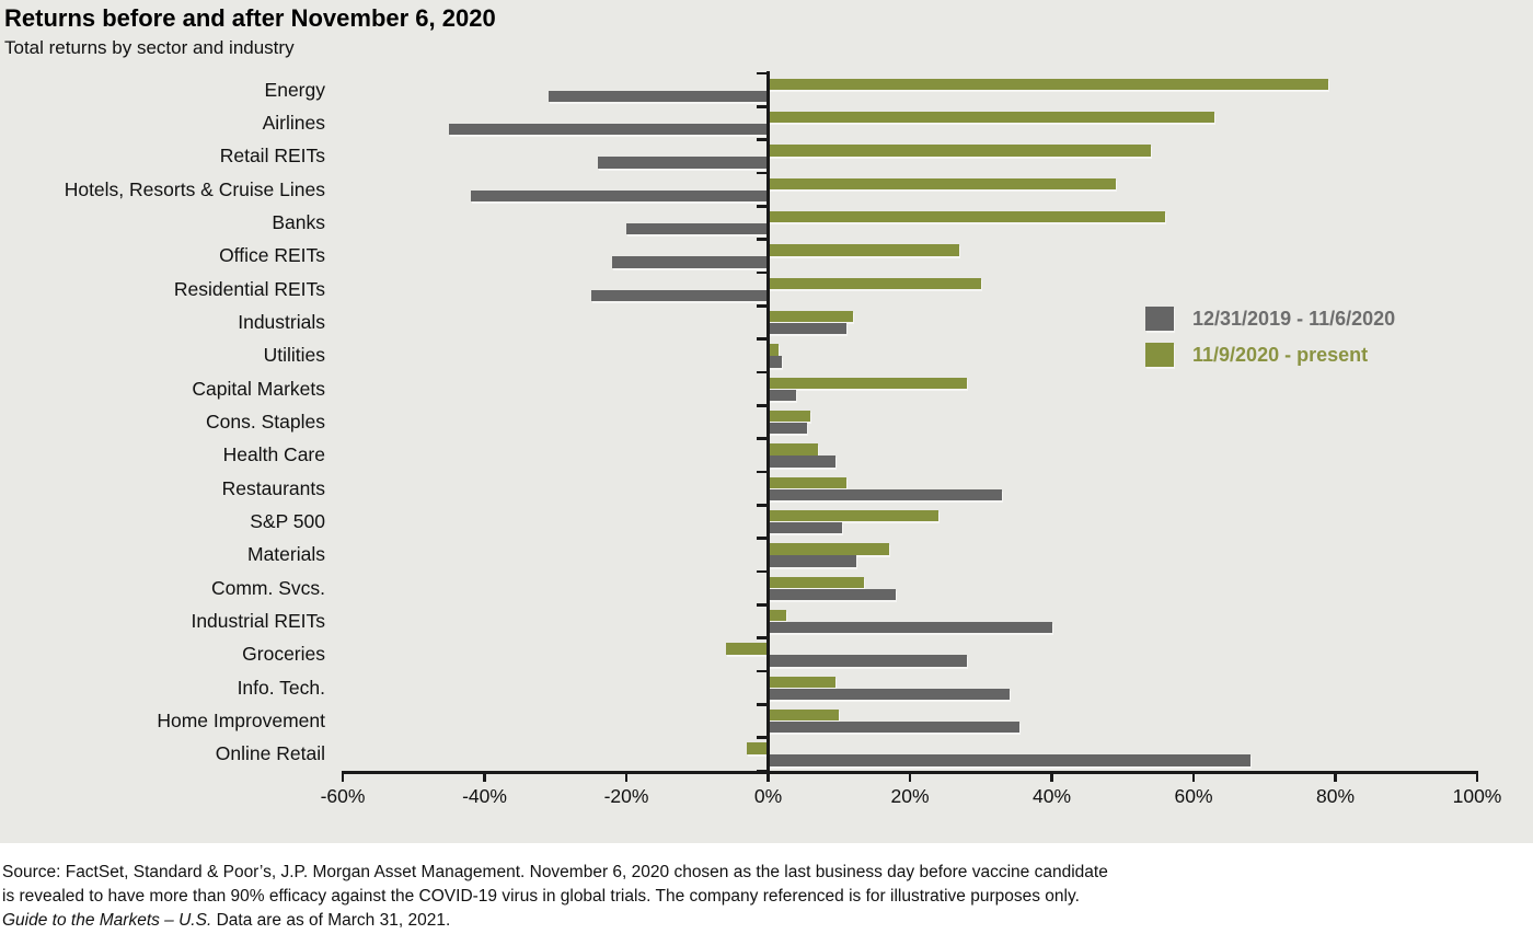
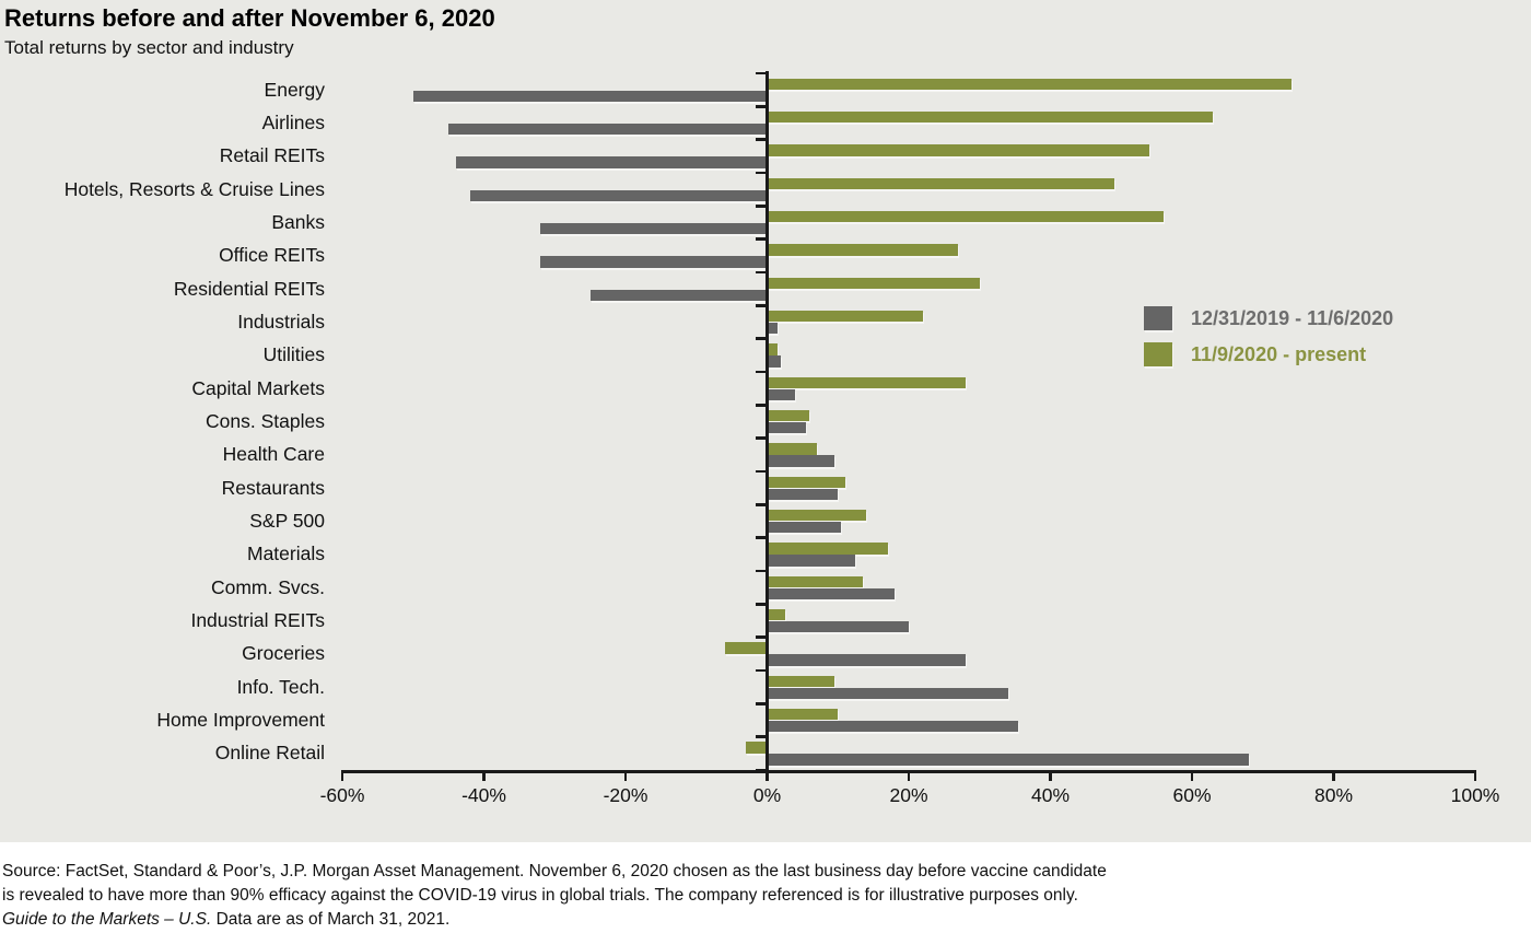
12/31/2019 - 11/6/2020/Energy: -31% -> -50%
11/9/2020 - present/Energy: 79% -> 74%
12/31/2019 - 11/6/2020/Retail REITs: -24% -> -44%
12/31/2019 - 11/6/2020/Banks: -20% -> -32%
12/31/2019 - 11/6/2020/Office REITs: -22% -> -32%
12/31/2019 - 11/6/2020/Industrials: 11% -> 2%
11/9/2020 - present/Industrials: 12% -> 22%
12/31/2019 - 11/6/2020/Restaurants: 33% -> 10%
11/9/2020 - present/S&P 500: 24% -> 14%
12/31/2019 - 11/6/2020/Industrial REITs: 40% -> 20%
